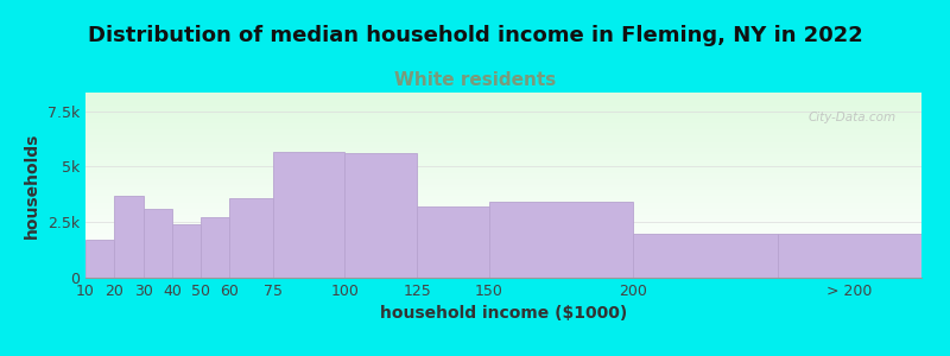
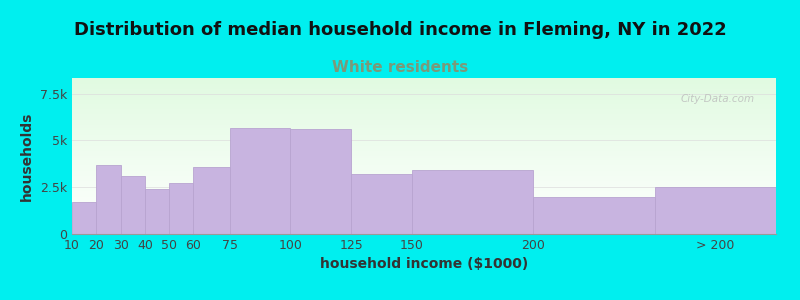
> 200: 2.0k -> 2.5k
